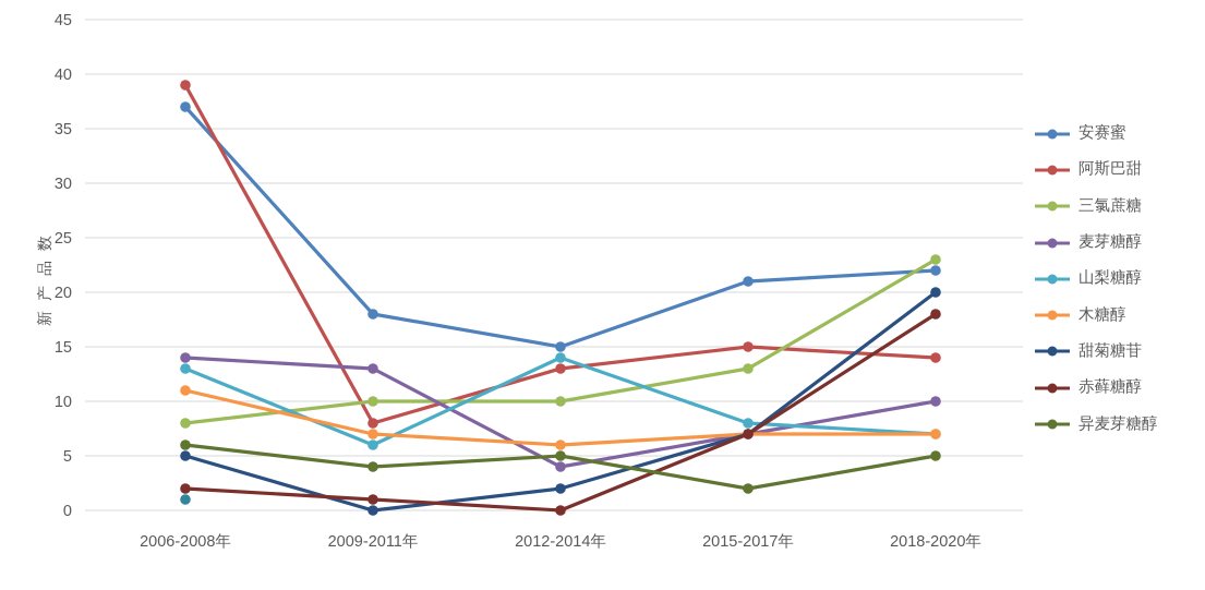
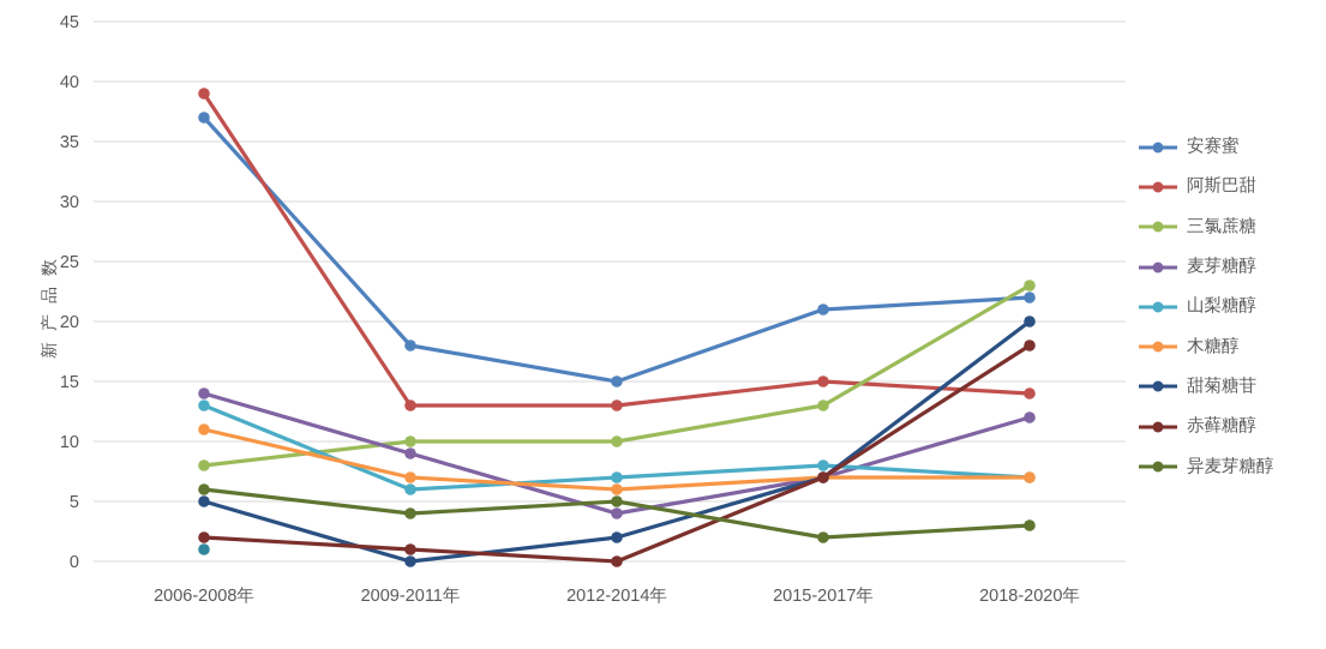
阿斯巴甜/2009-2011年: 8 -> 13
麦芽糖醇/2009-2011年: 13 -> 9
山梨糖醇/2012-2014年: 14 -> 7
麦芽糖醇/2018-2020年: 10 -> 12
异麦芽糖醇/2018-2020年: 5 -> 3
